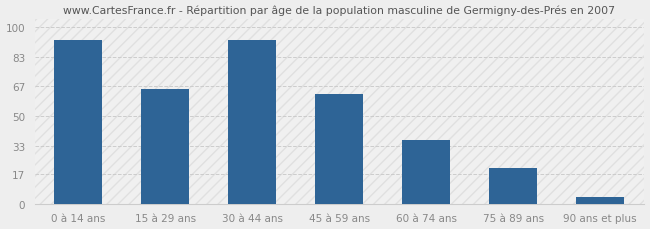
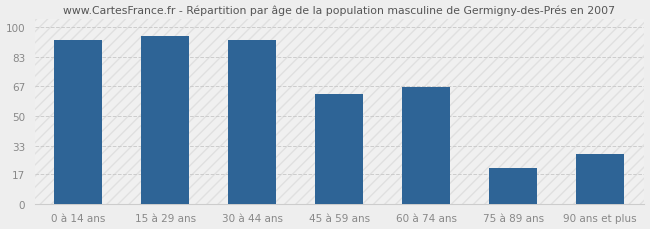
15 à 29 ans: 65 -> 95
60 à 74 ans: 36 -> 66
90 ans et plus: 4 -> 28
